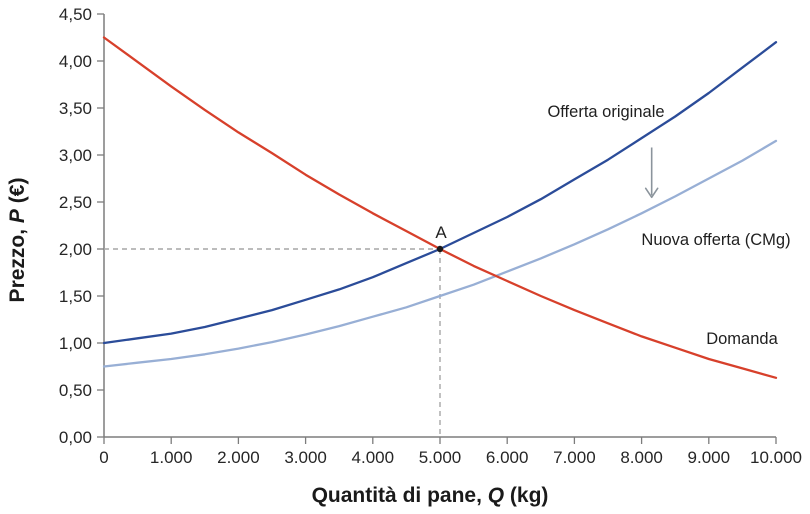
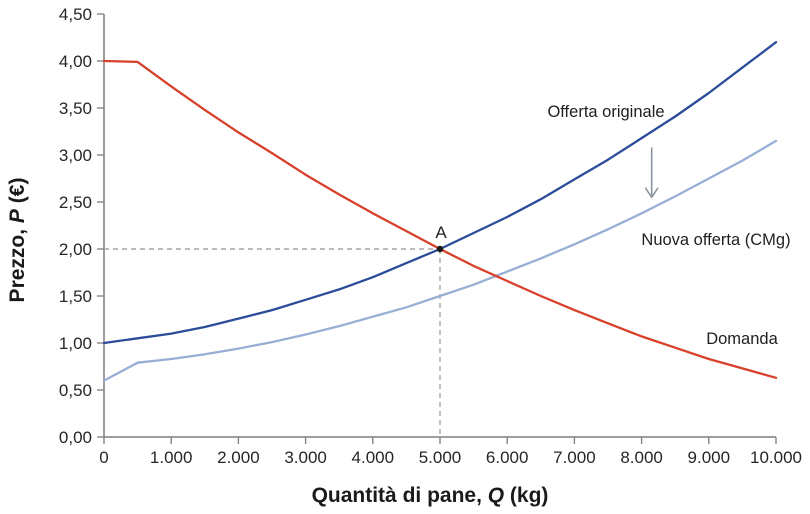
Nuova offerta (CMg)/0: 0.8 -> 0.6
Domanda/0: 4.2 -> 4.0
